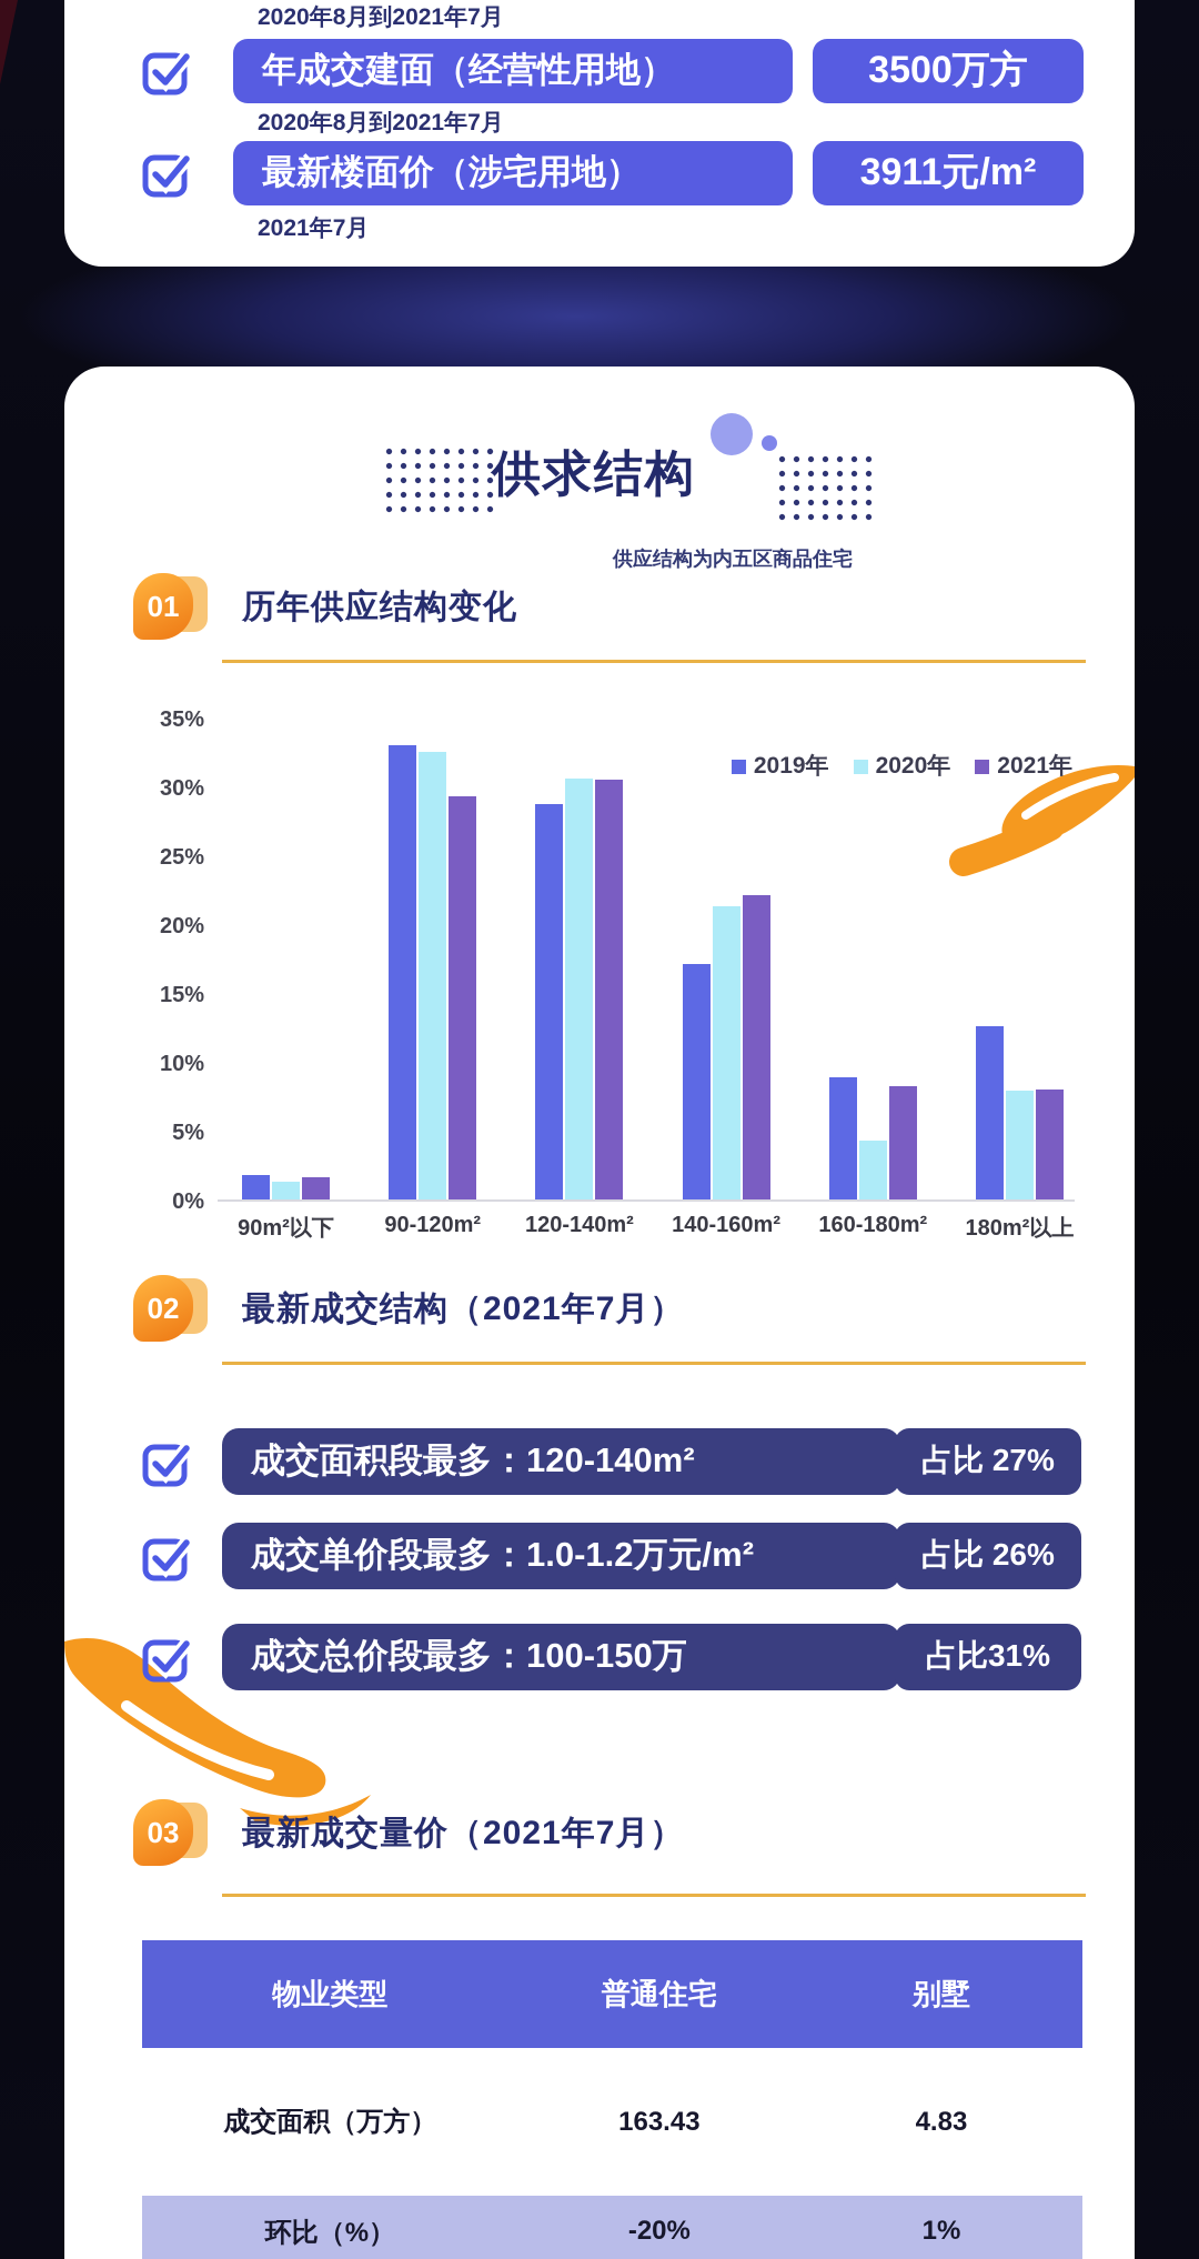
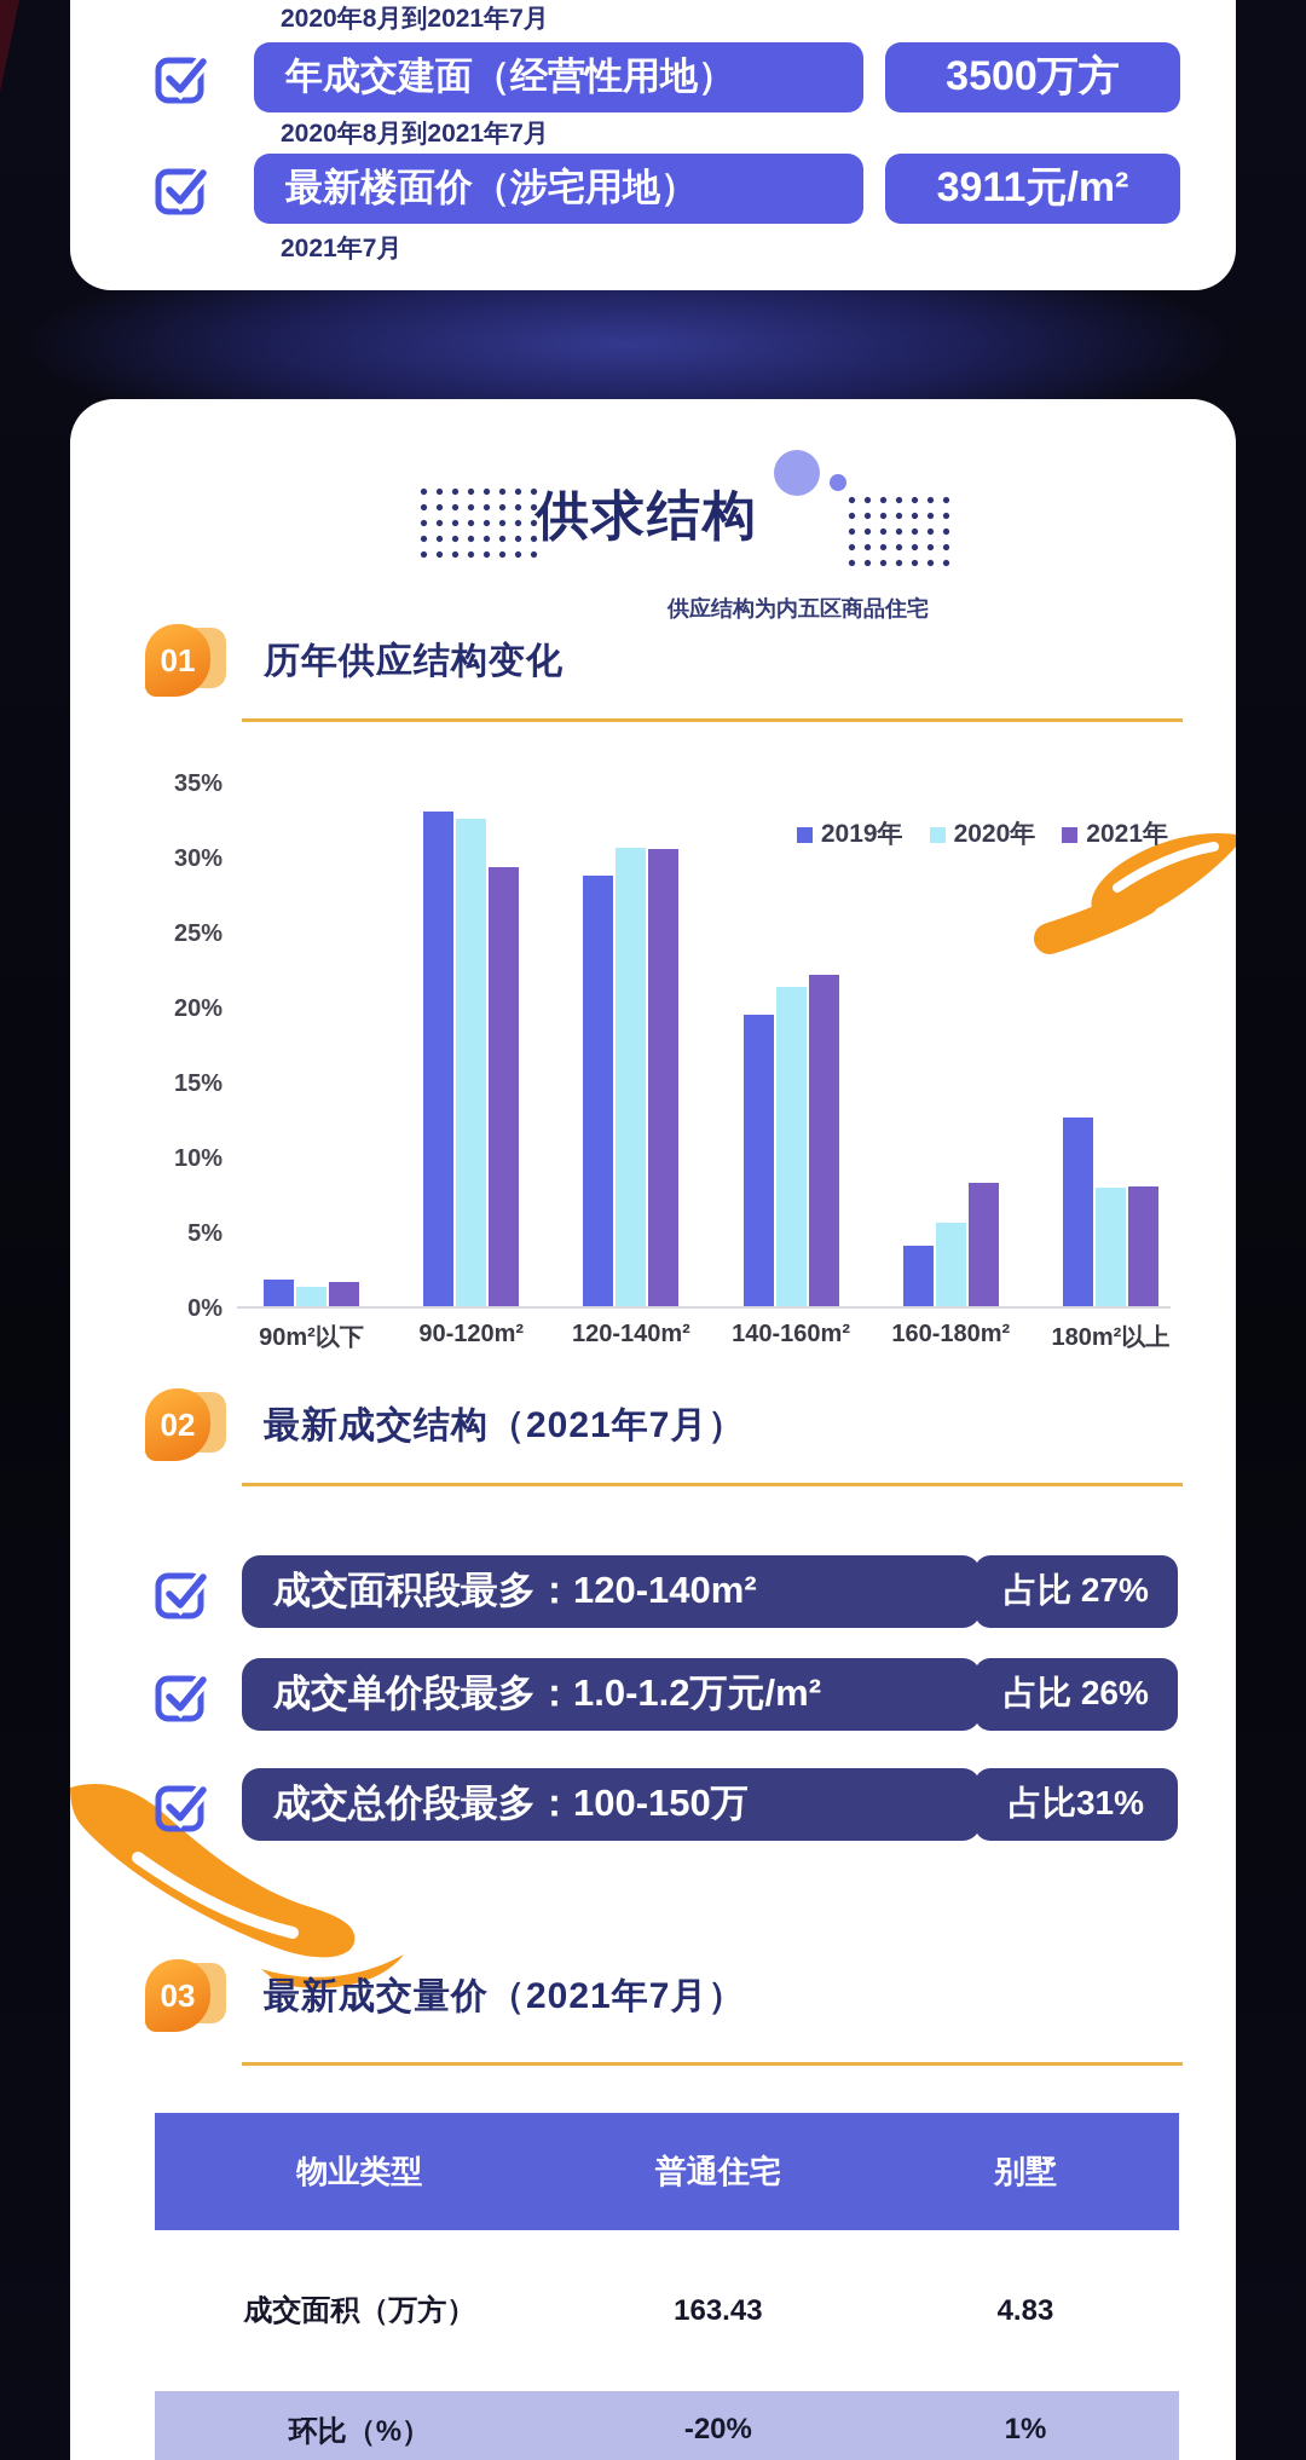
2019年/140-160m²: 17.1% -> 19.4%
2019年/160-180m²: 8.9% -> 4.0%
2020年/160-180m²: 4.3% -> 5.6%
